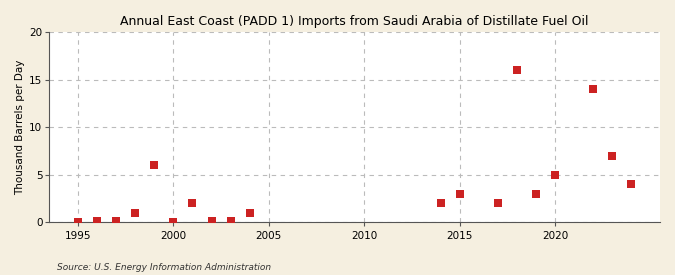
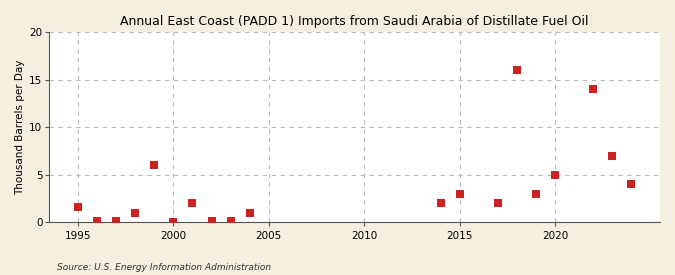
1995: 0.1 -> 1.6
